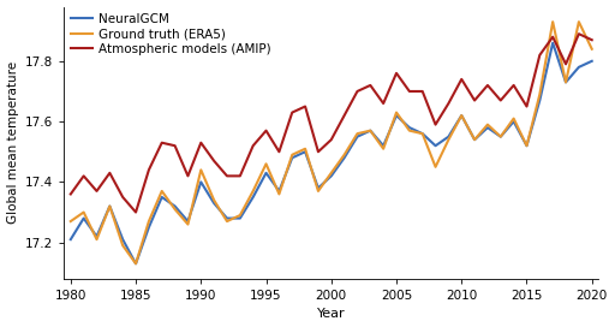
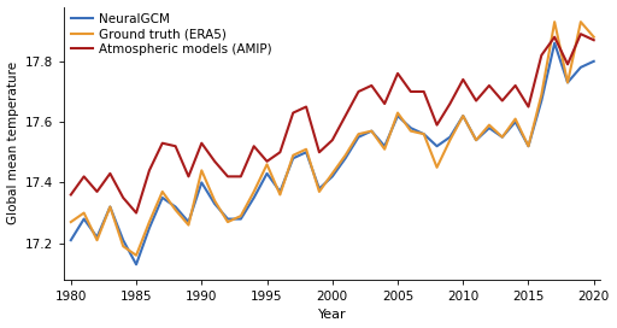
Ground truth (ERA5)/1985: 17.13 -> 17.16
Atmospheric models (AMIP)/1995: 17.57 -> 17.47
Ground truth (ERA5)/2020: 17.84 -> 17.88
